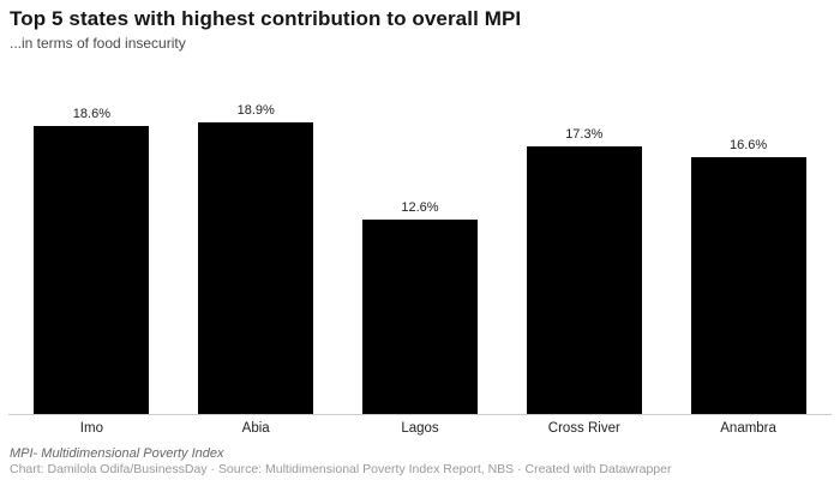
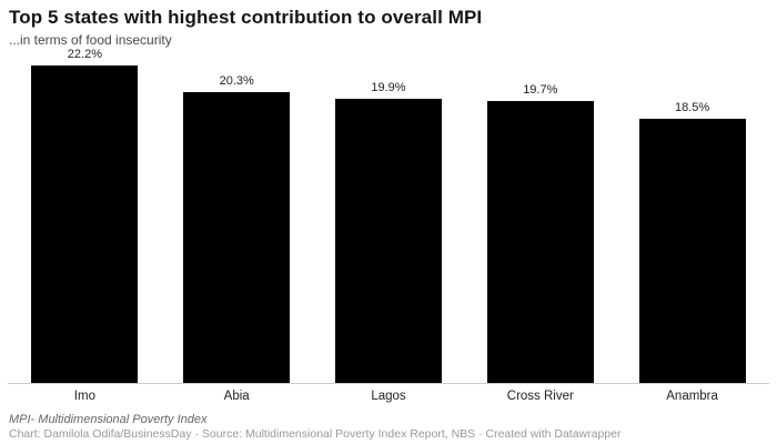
Imo: 18.6% -> 22.2%
Abia: 18.9% -> 20.3%
Lagos: 12.6% -> 19.9%
Cross River: 17.3% -> 19.7%
Anambra: 16.6% -> 18.5%
